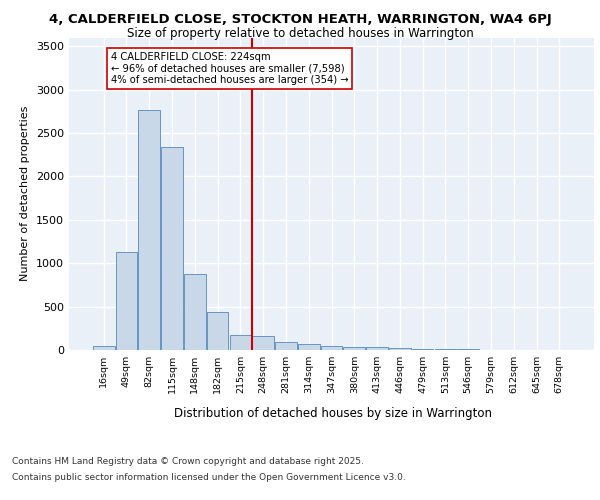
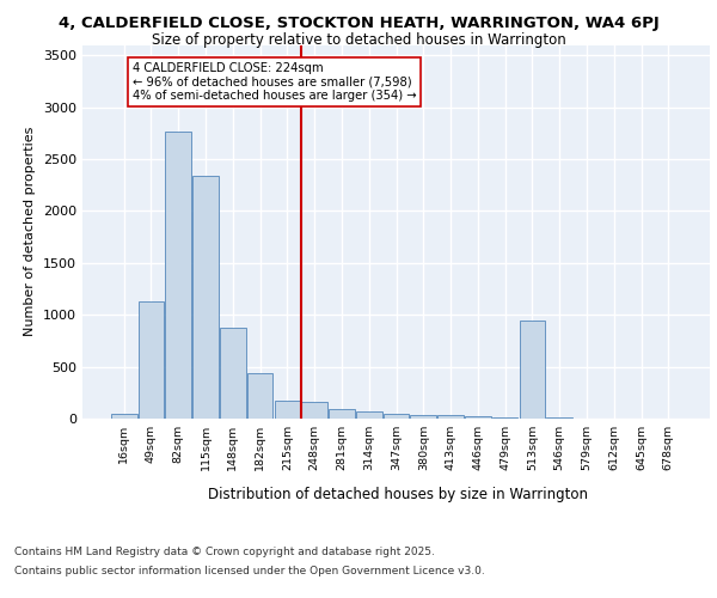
513sqm: 10 -> 940
